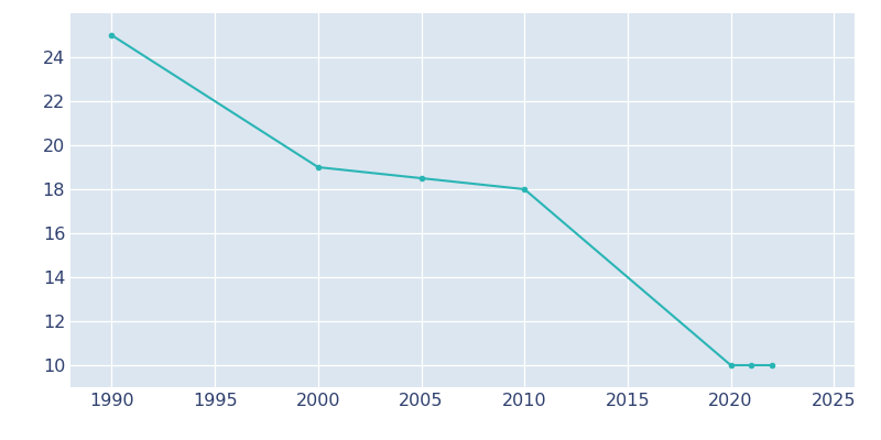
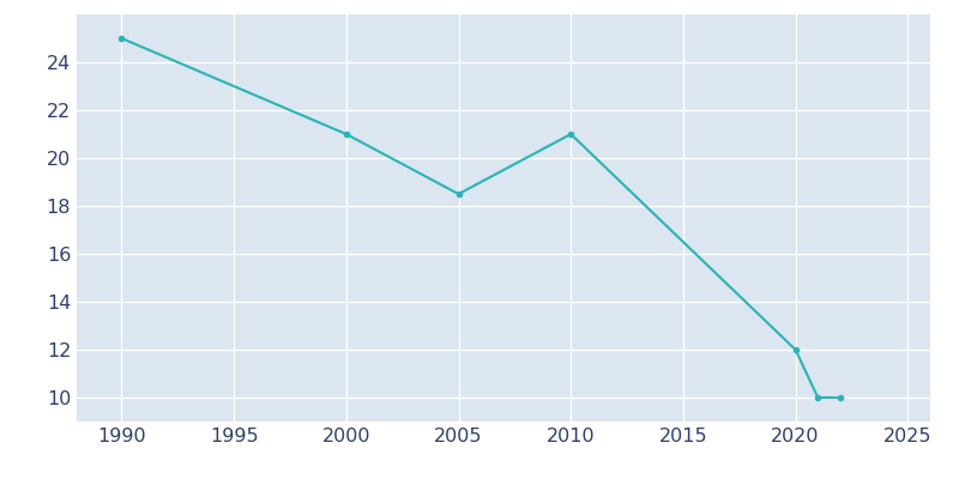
2000: 19.0 -> 21.0
2010: 18.0 -> 21.0
2020: 10.0 -> 12.0
